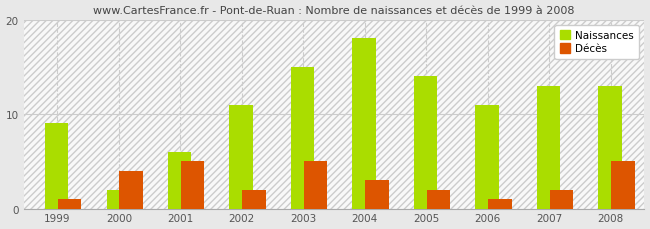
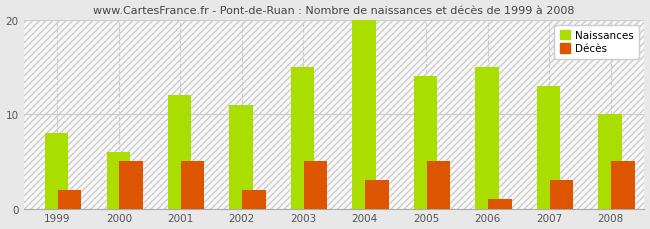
Naissances/1999: 9 -> 8
Décès/1999: 1 -> 2
Naissances/2000: 2 -> 6
Décès/2000: 4 -> 5
Naissances/2001: 6 -> 12
Naissances/2004: 18 -> 20
Décès/2005: 2 -> 5
Naissances/2006: 11 -> 15
Décès/2007: 2 -> 3
Naissances/2008: 13 -> 10
